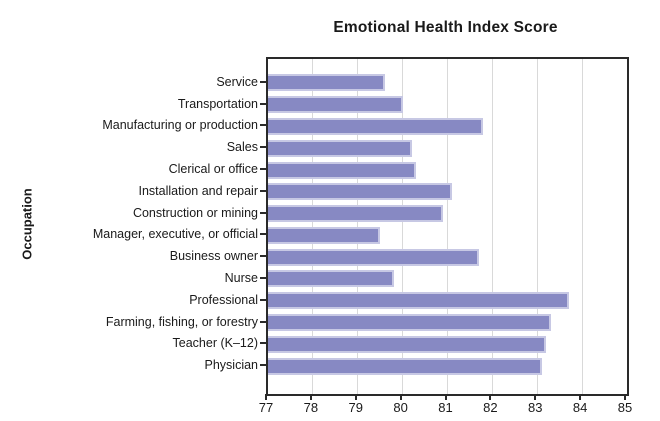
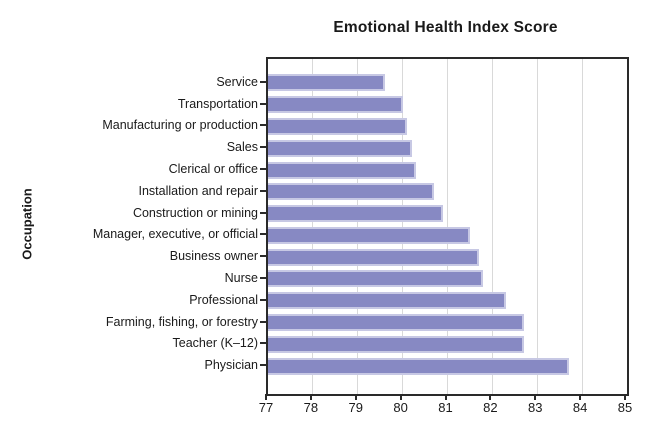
Manufacturing or production: 81.8 -> 80.1
Installation and repair: 81.1 -> 80.7
Manager, executive, or official: 79.5 -> 81.5
Nurse: 79.8 -> 81.8
Professional: 83.7 -> 82.3
Farming, fishing, or forestry: 83.3 -> 82.7
Teacher (K–12): 83.2 -> 82.7
Physician: 83.1 -> 83.7
